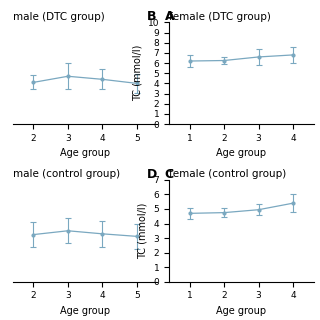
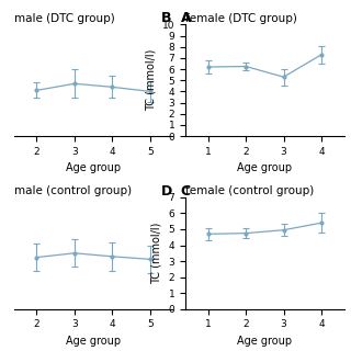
female (DTC group)/3: 6.6 -> 5.3
female (DTC group)/4: 6.8 -> 7.3
